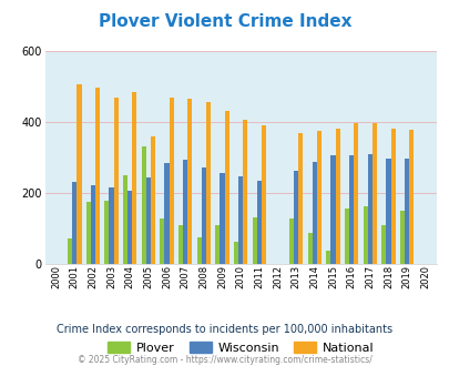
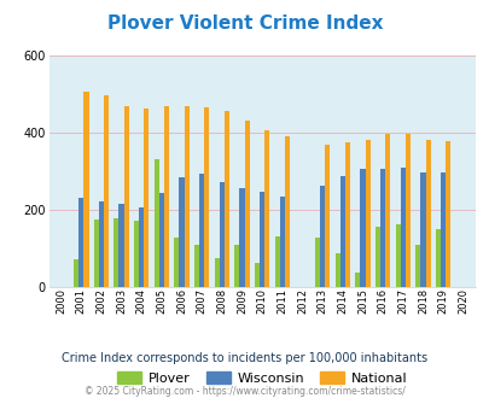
Plover/2004: 250 -> 170
National/2004: 485 -> 463
National/2005: 360 -> 468
